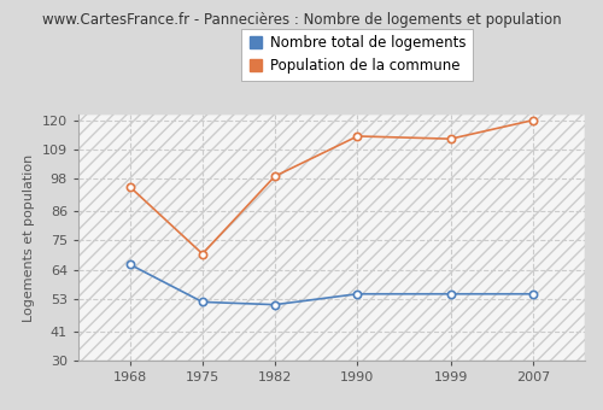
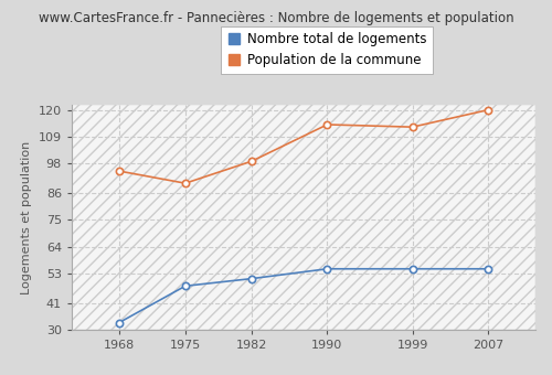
Nombre total de logements/1968: 66 -> 33
Nombre total de logements/1975: 52 -> 48
Population de la commune/1975: 70 -> 90
